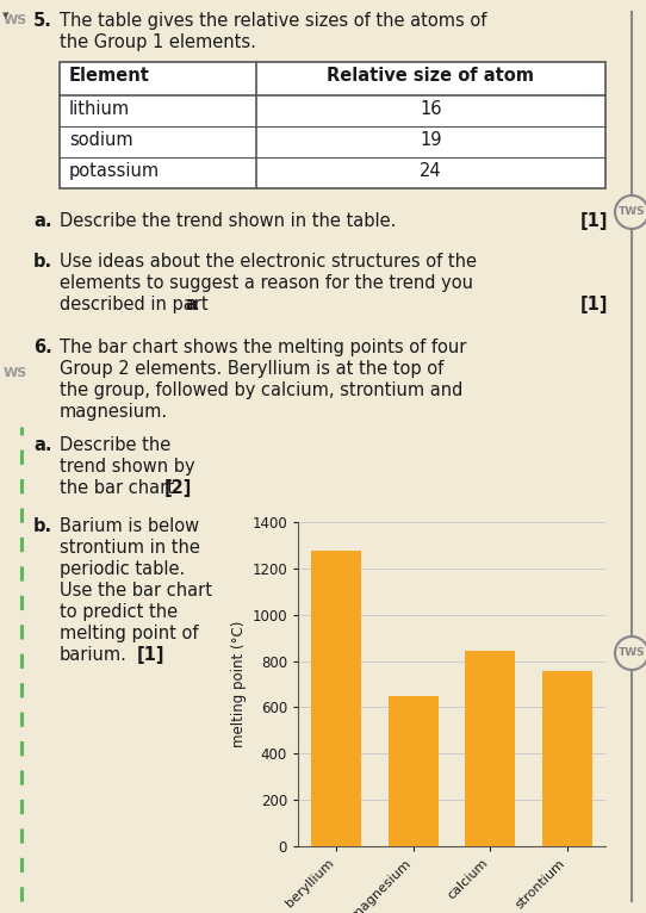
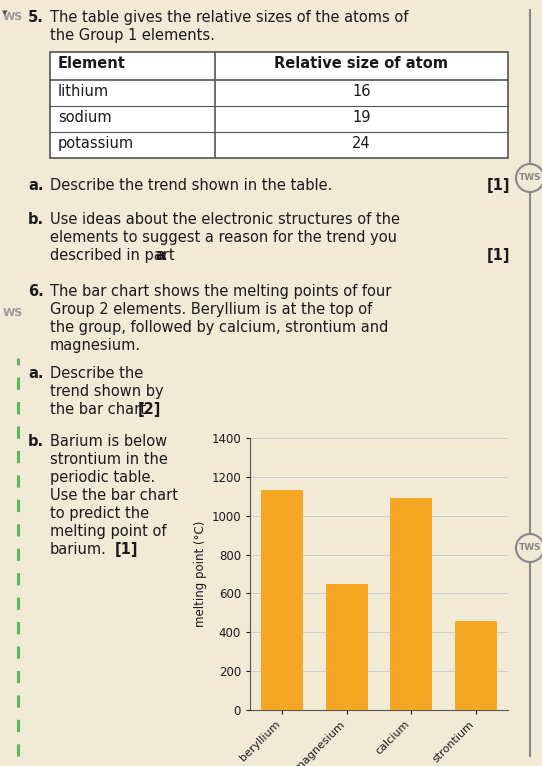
beryllium: 1280 -> 1130
calcium: 840 -> 1090
strontium: 760 -> 460
